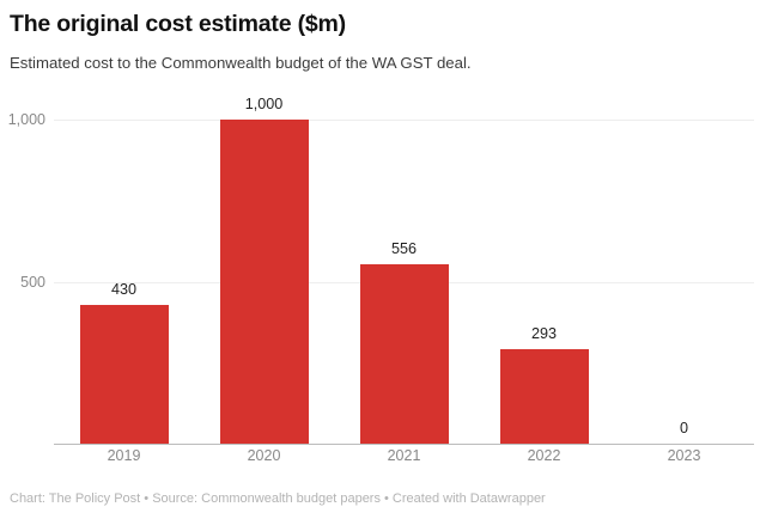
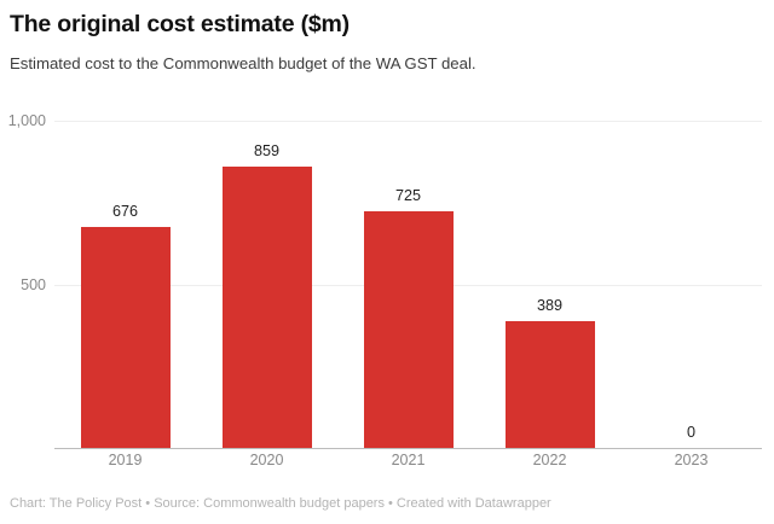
2019: 430 -> 676
2020: 1,000 -> 859
2021: 556 -> 725
2022: 293 -> 389
